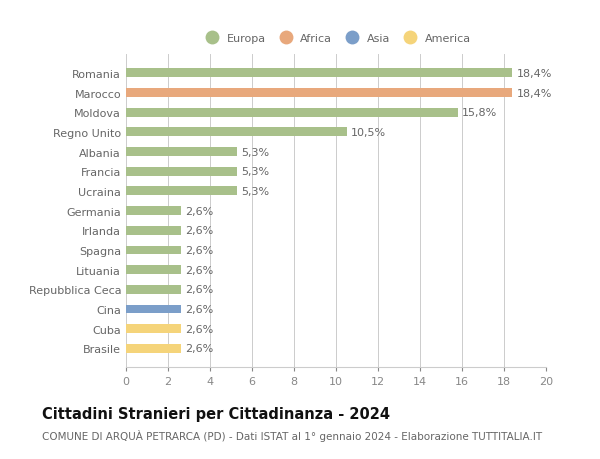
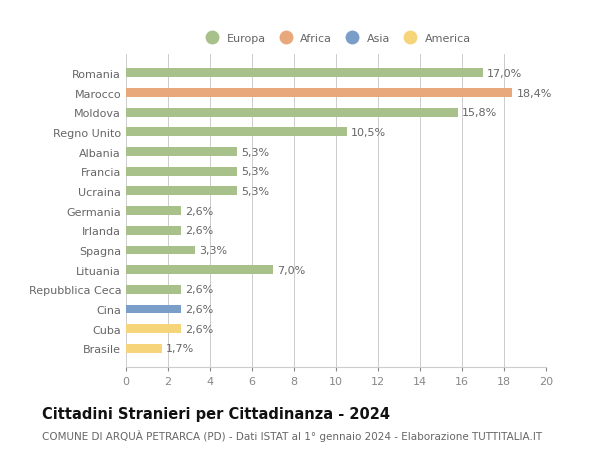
Romania: 18,4% -> 17,0%
Spagna: 2,6% -> 3,3%
Lituania: 2,6% -> 7,0%
Brasile: 2,6% -> 1,7%
